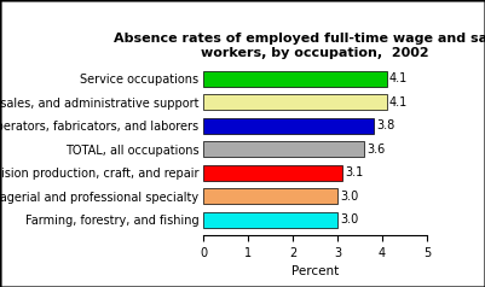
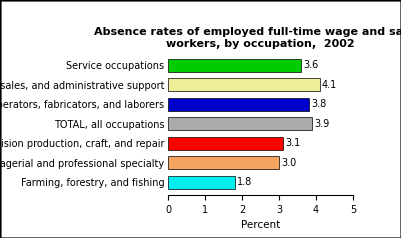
Service occupations: 4.1 -> 3.6
TOTAL, all occupations: 3.6 -> 3.9
Farming, forestry, and fishing: 3.0 -> 1.8
